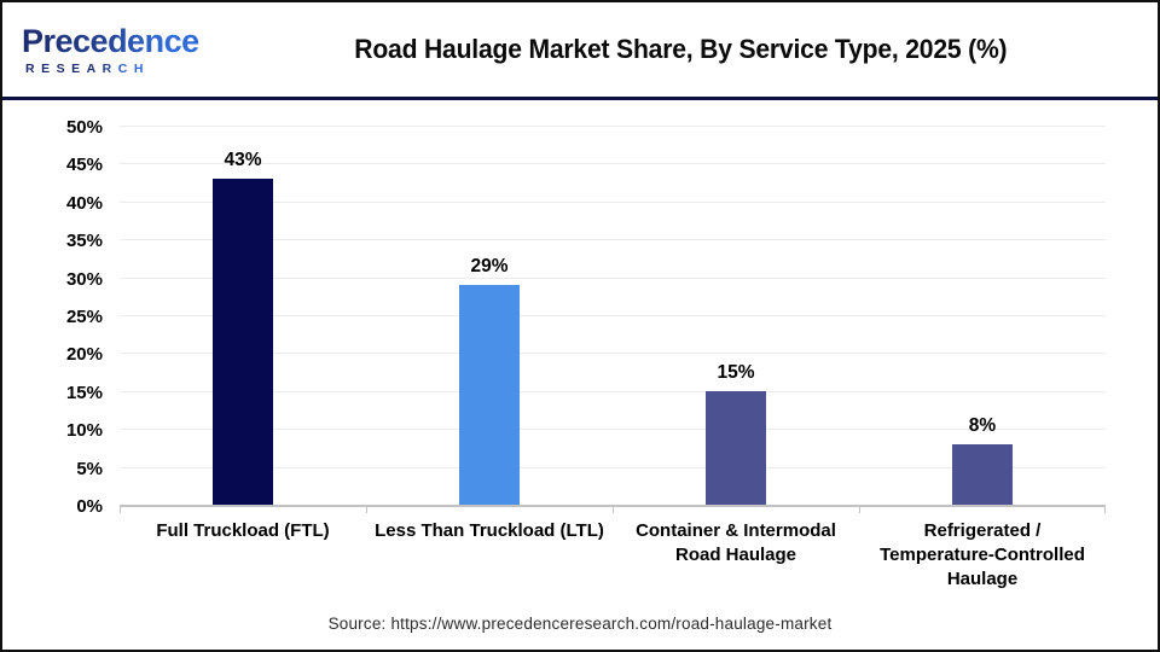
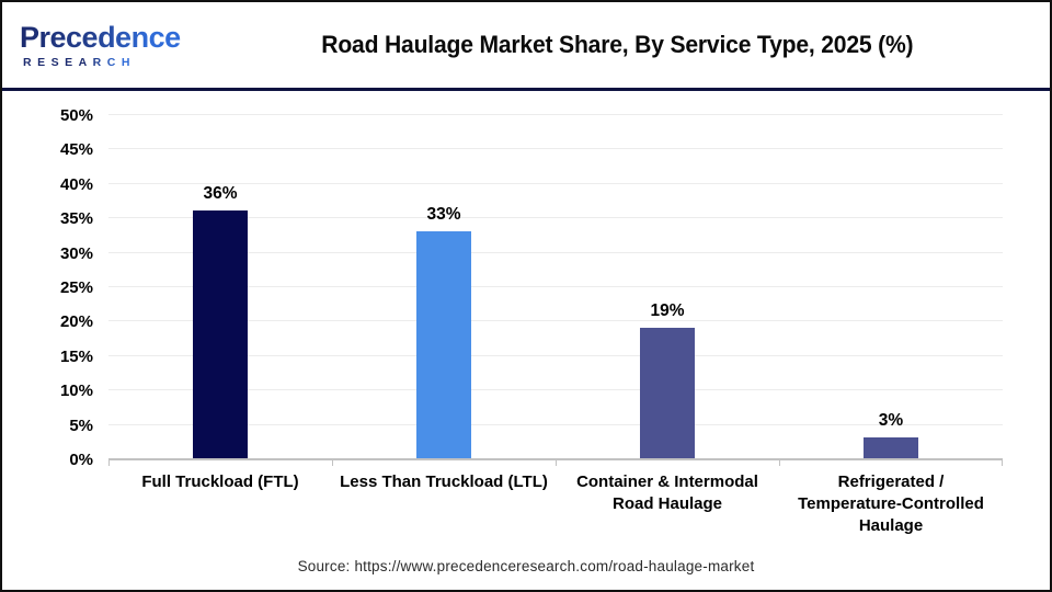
Full Truckload (FTL): 43% -> 36%
Less Than Truckload (LTL): 29% -> 33%
Container & Intermodal Road Haulage: 15% -> 19%
Refrigerated / Temperature-Controlled Haulage: 8% -> 3%
